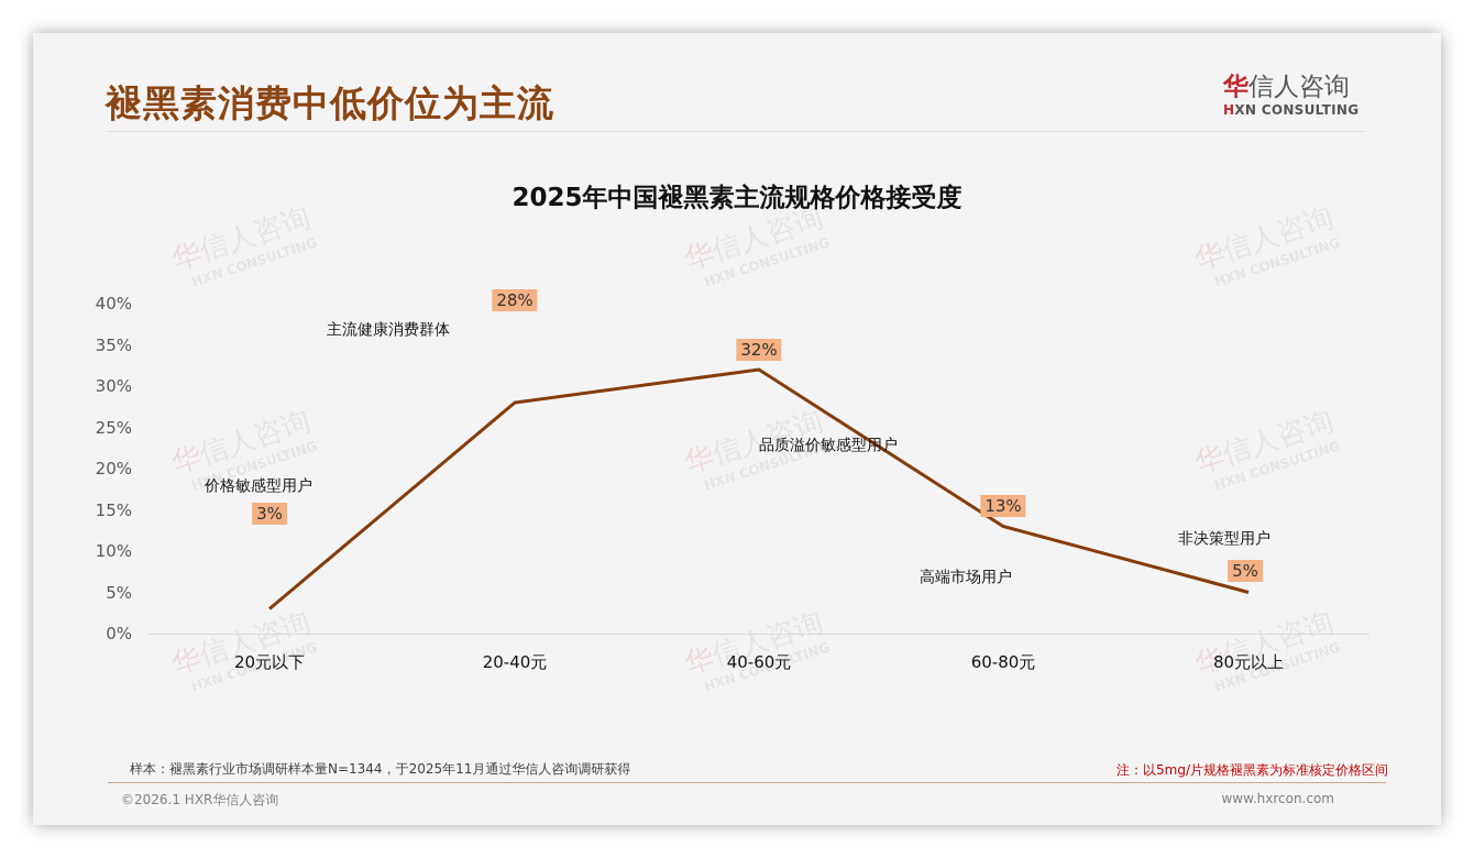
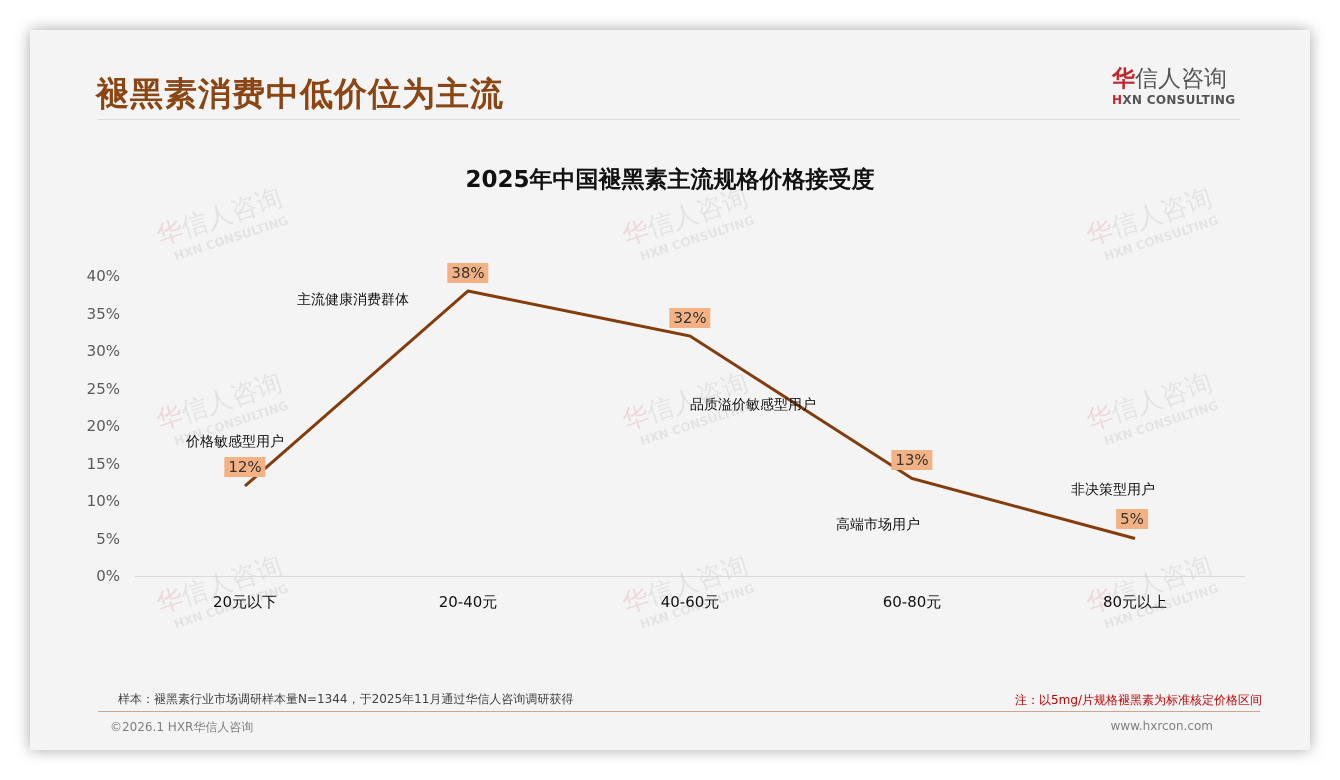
20元以下: 3% -> 12%
20-40元: 28% -> 38%
